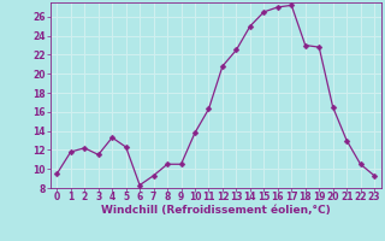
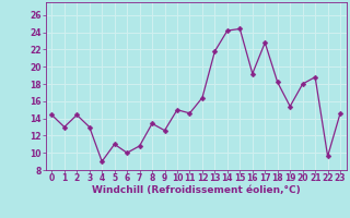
0: 9.5 -> 14.4
1: 11.8 -> 13.0
2: 12.2 -> 14.4
3: 11.5 -> 13.0
4: 13.3 -> 9.0
5: 12.3 -> 11.0
6: 8.3 -> 10.0
7: 9.3 -> 10.8
8: 10.5 -> 13.4
9: 10.5 -> 12.6
10: 13.8 -> 15.0
11: 16.3 -> 14.6
12: 20.8 -> 16.4
13: 22.5 -> 21.8
14: 25.0 -> 24.2
15: 26.5 -> 24.4
16: 27.0 -> 19.2
17: 27.2 -> 22.8
18: 23.0 -> 18.2
19: 22.8 -> 15.4
20: 16.5 -> 18.0
21: 13.0 -> 18.8
22: 10.5 -> 9.6
23: 9.3 -> 14.6
